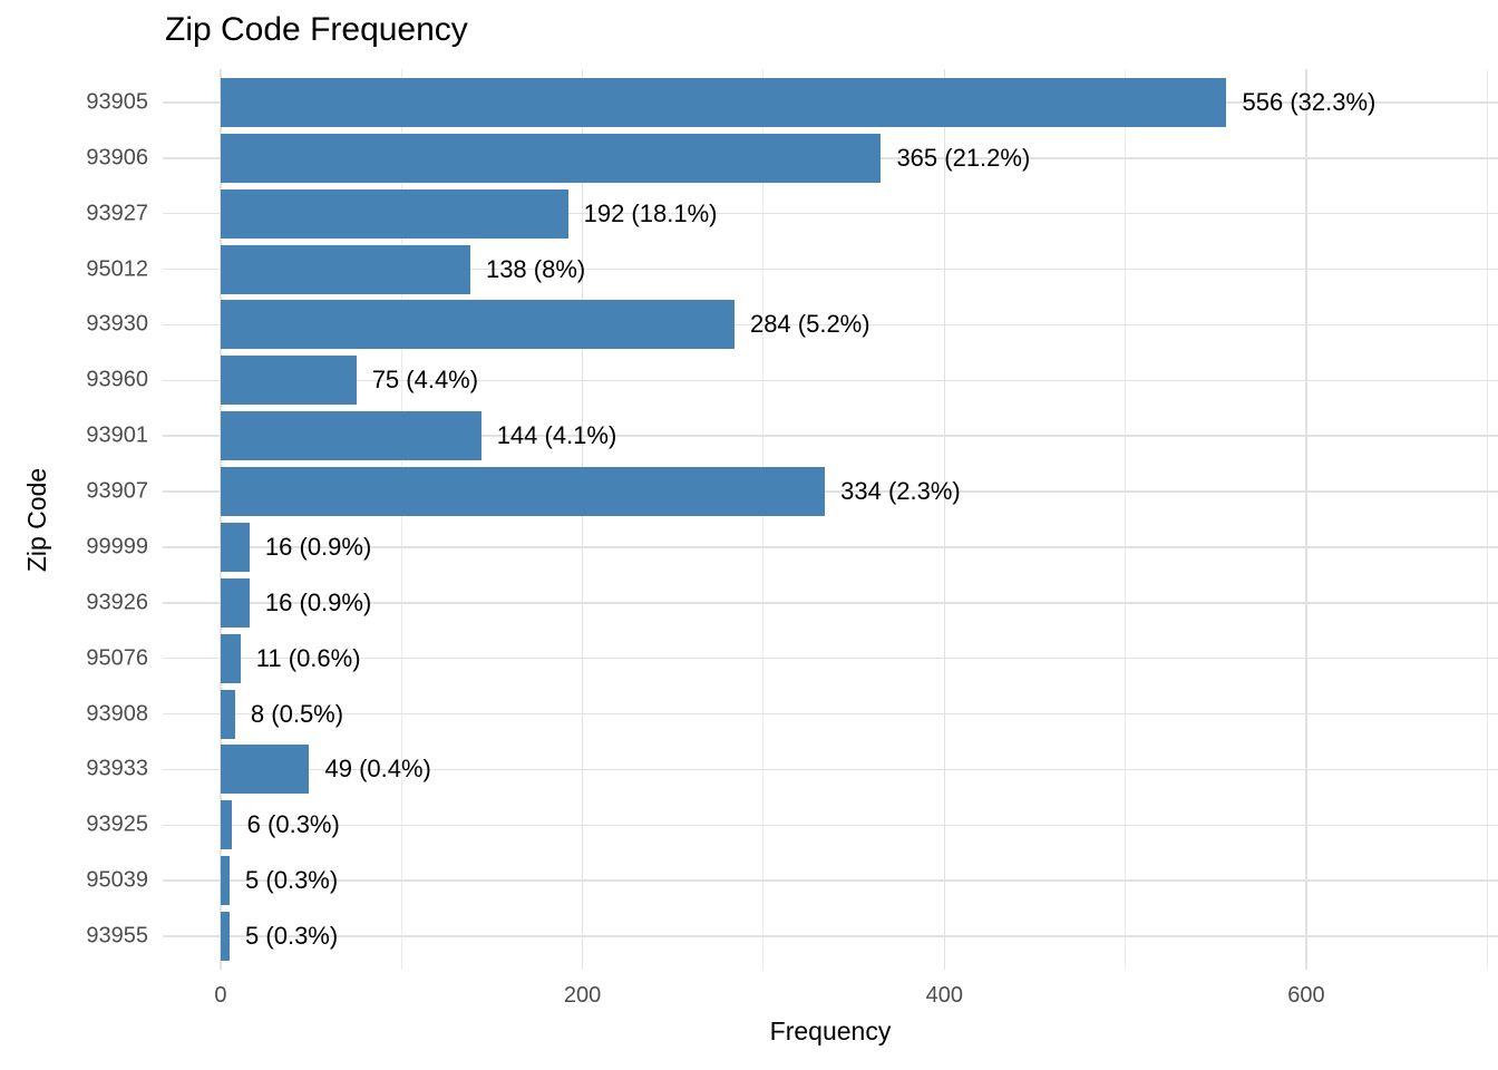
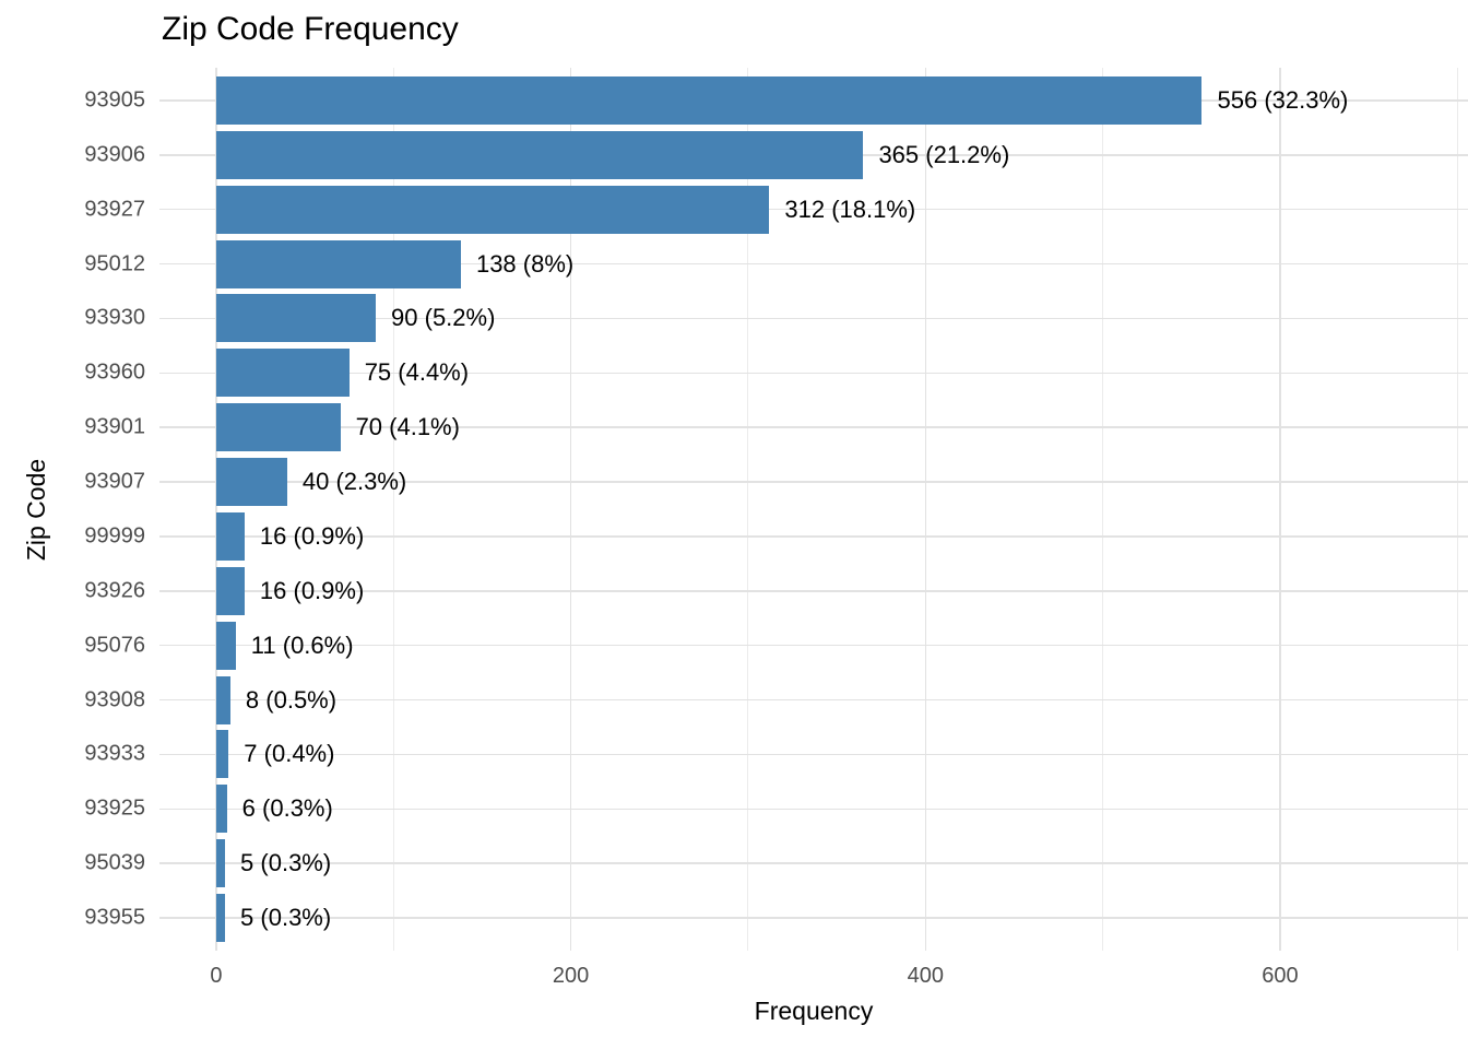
93927: 192 -> 312
93930: 284 -> 90
93901: 144 -> 70
93907: 334 -> 40
93933: 49 -> 7
